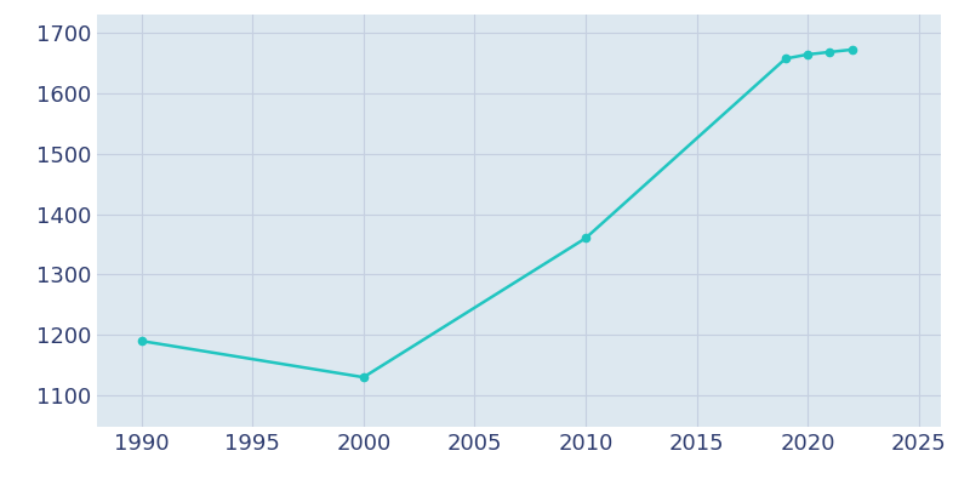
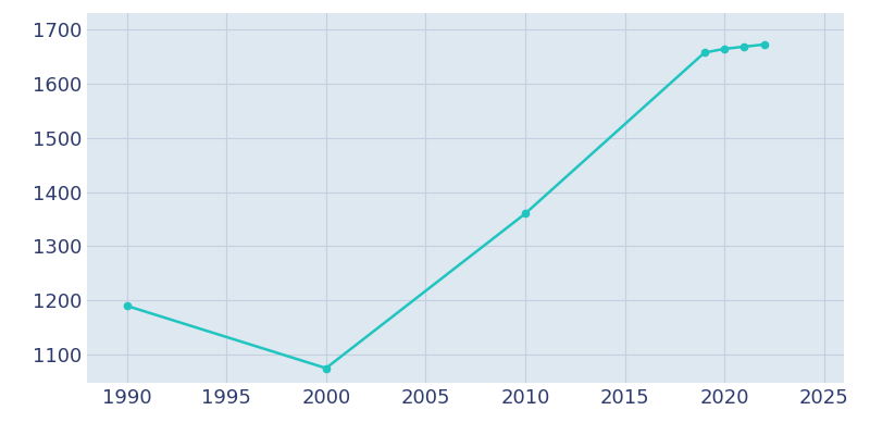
2000: 1130 -> 1075
